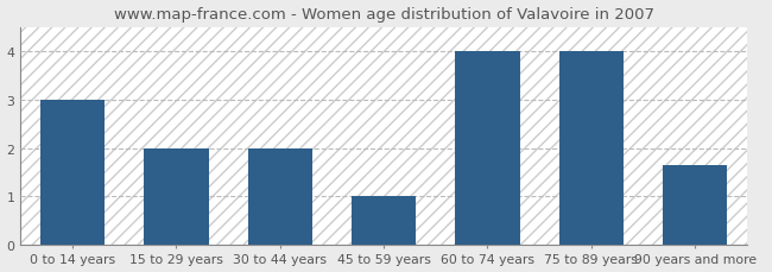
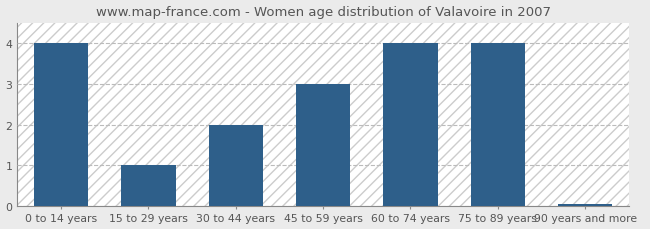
0 to 14 years: 3.00 -> 4.00
15 to 29 years: 2.00 -> 1.00
45 to 59 years: 1.00 -> 3.00
90 years and more: 1.65 -> 0.05
